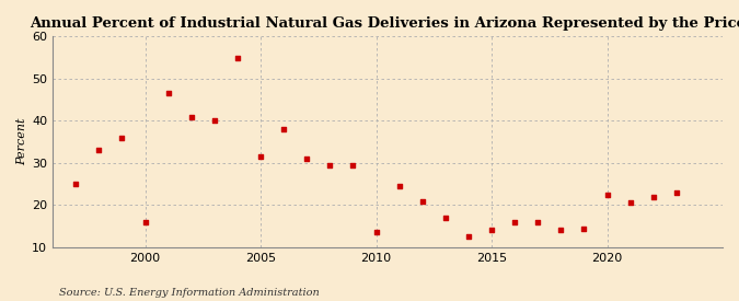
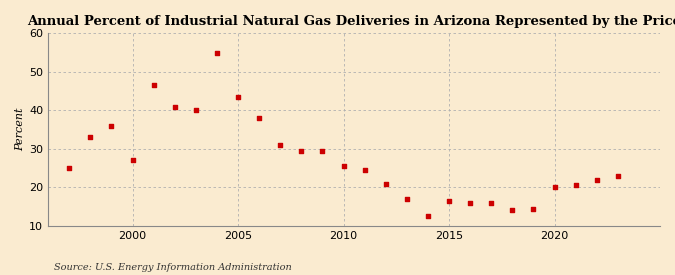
2000: 16.0 -> 27.0
2005: 31.5 -> 43.5
2010: 13.5 -> 25.5
2015: 14.0 -> 16.5
2020: 22.5 -> 20.0
